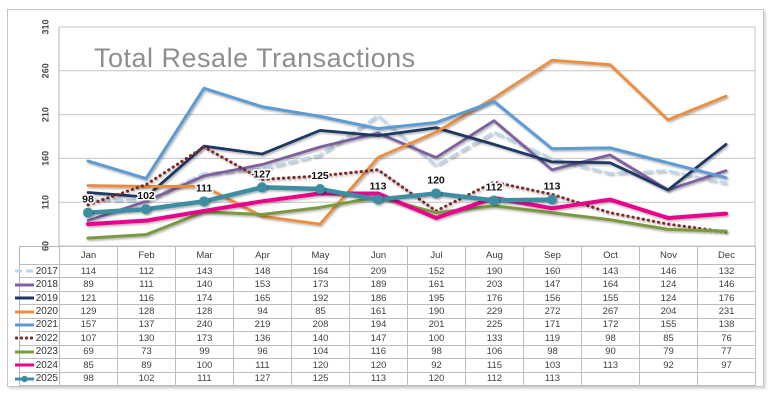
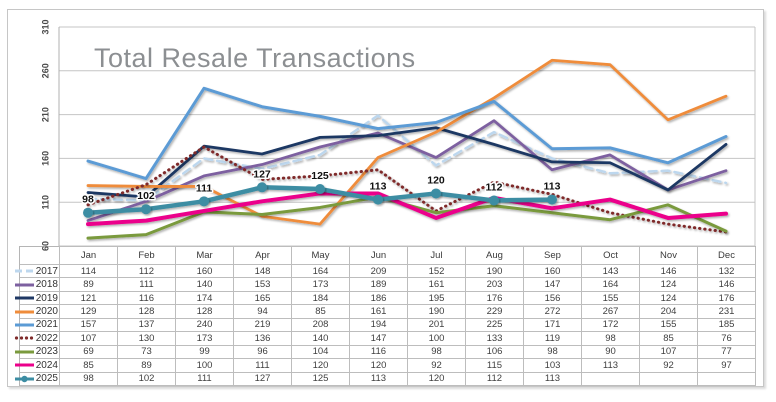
2017/Mar: 143 -> 160
2019/May: 192 -> 184
2023/Nov: 79 -> 107
2021/Dec: 138 -> 185
